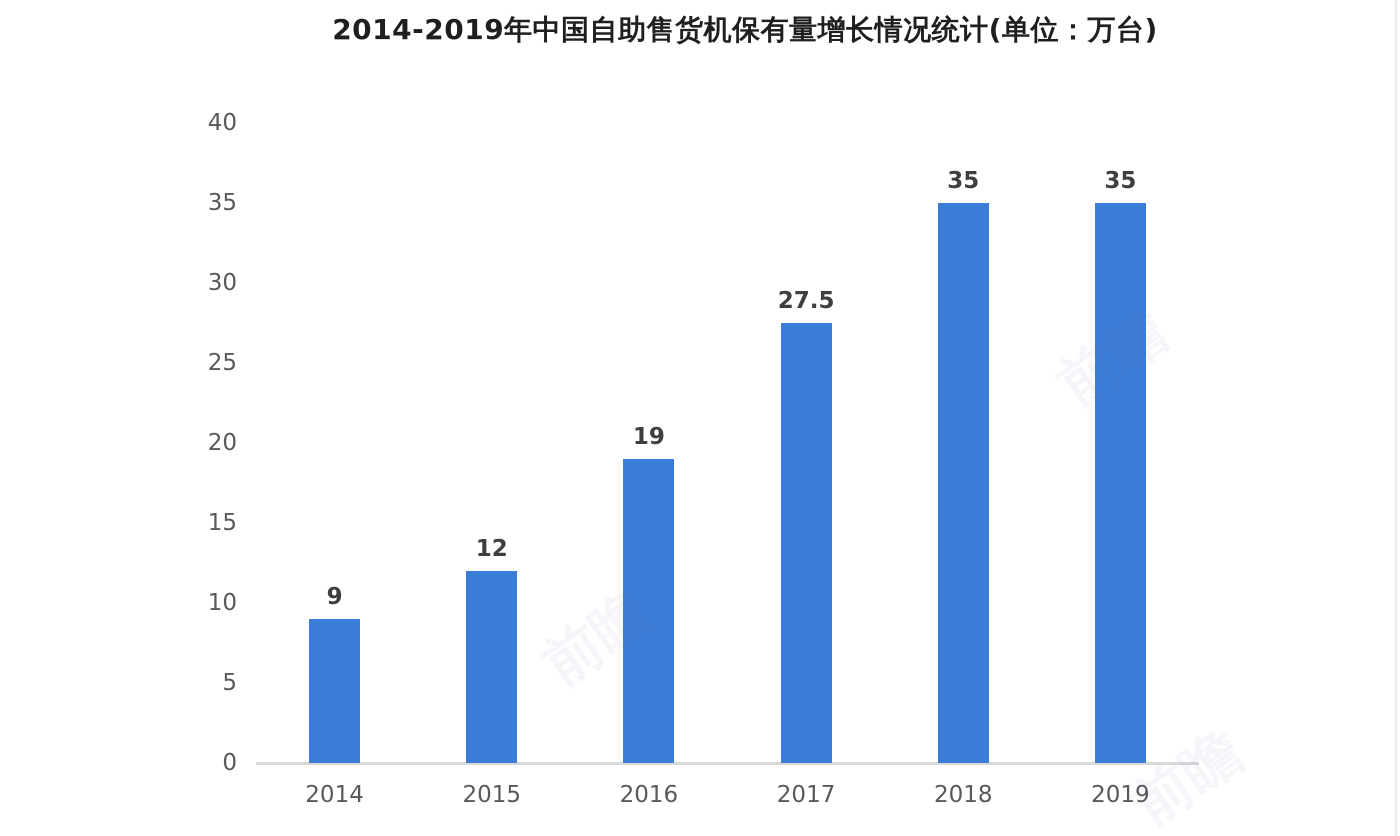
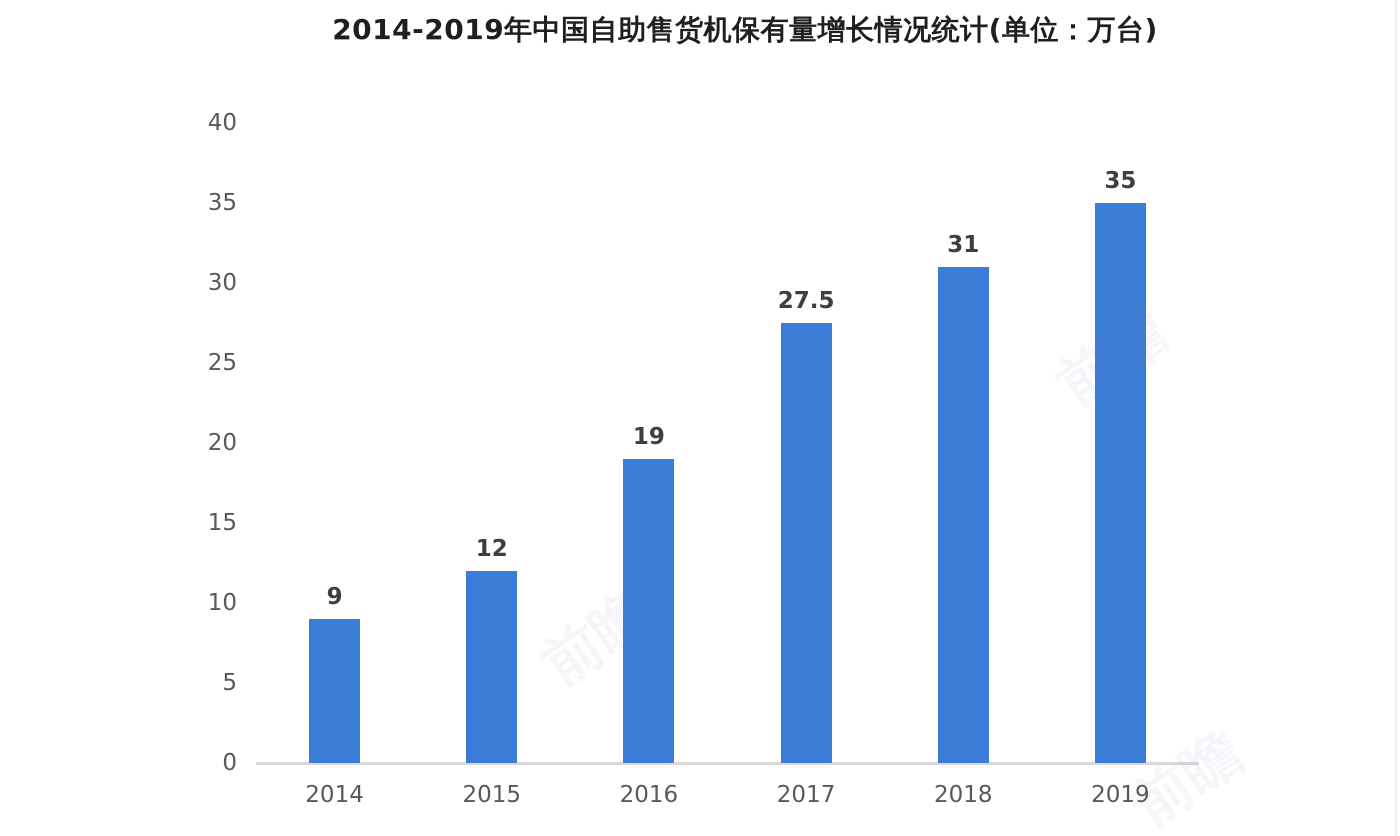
2018: 35 -> 31
